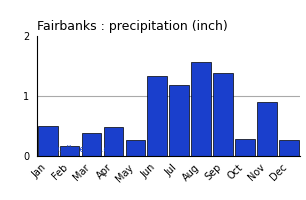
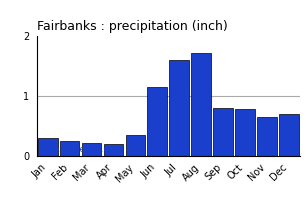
Jan: 0.50 -> 0.30
Feb: 0.16 -> 0.25
Mar: 0.38 -> 0.22
Apr: 0.48 -> 0.20
May: 0.26 -> 0.35
Jun: 1.34 -> 1.15
Jul: 1.18 -> 1.60
Aug: 1.56 -> 1.72
Sep: 1.38 -> 0.80
Oct: 0.28 -> 0.78
Nov: 0.90 -> 0.65
Dec: 0.26 -> 0.70
